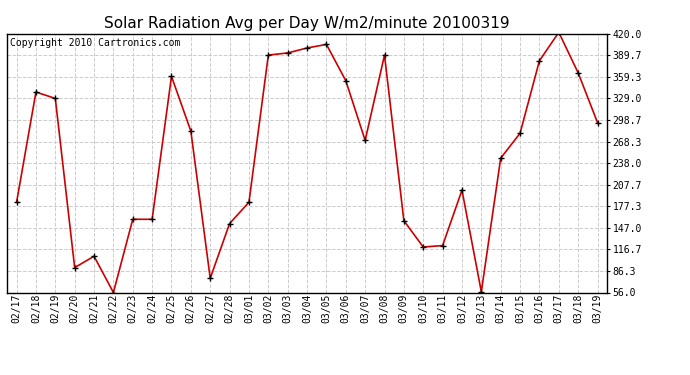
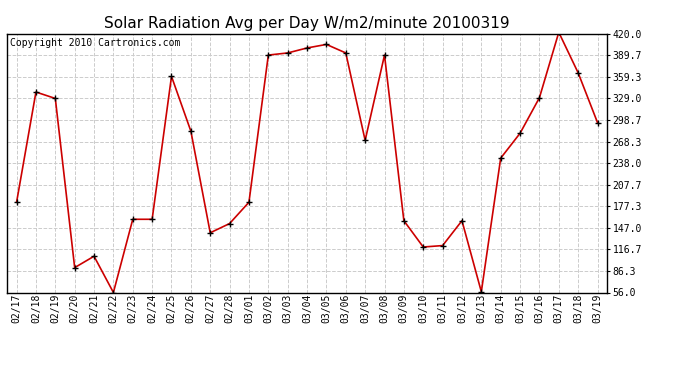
02/27: 76 -> 140
03/06: 354 -> 393
03/12: 200 -> 157
03/16: 382 -> 330
